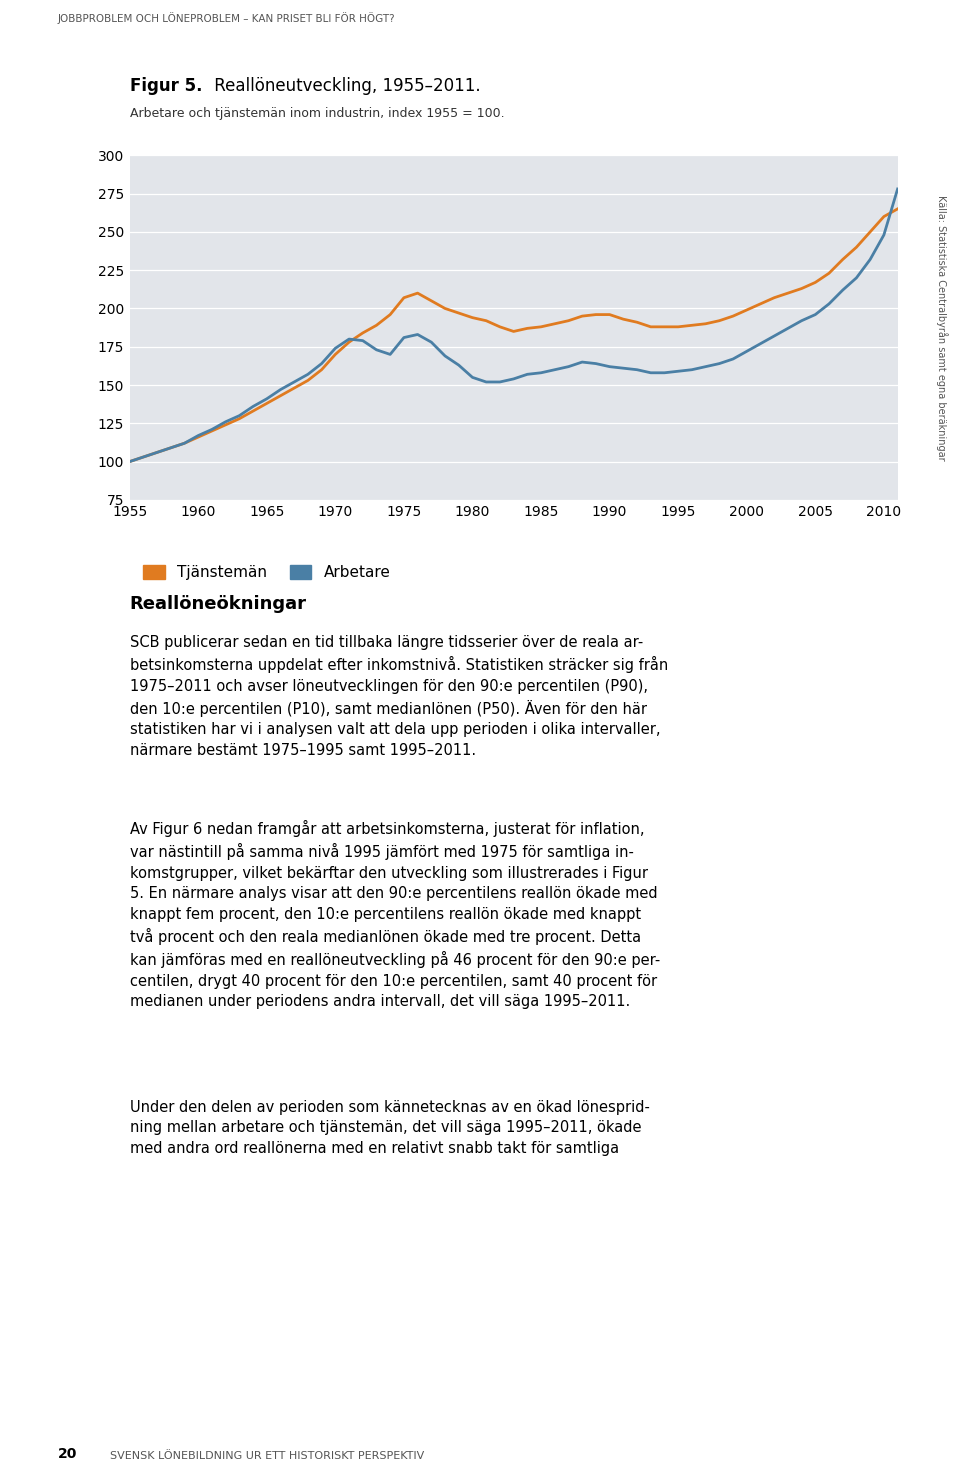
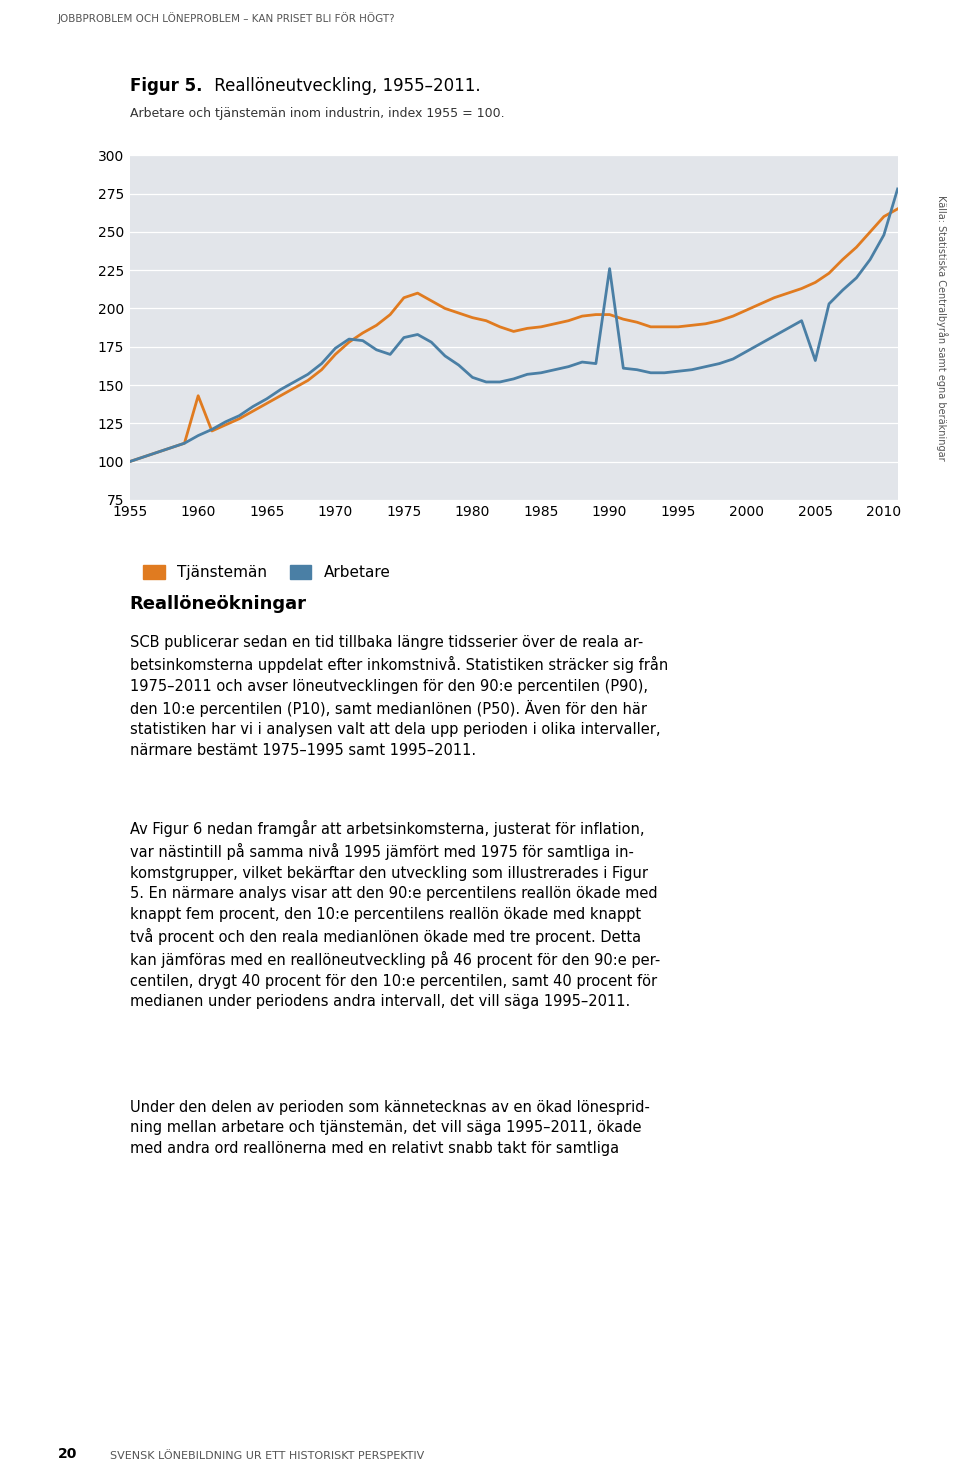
Tjänstemän/1960: 116 -> 143
Arbetare/1990: 162 -> 226
Arbetare/2005: 196 -> 166
